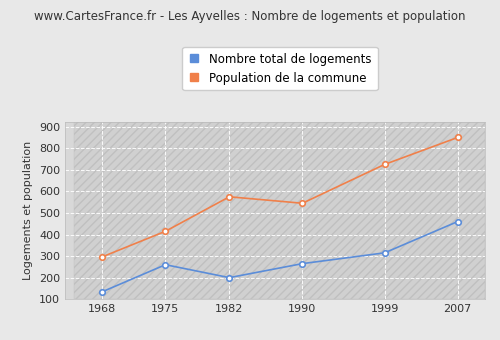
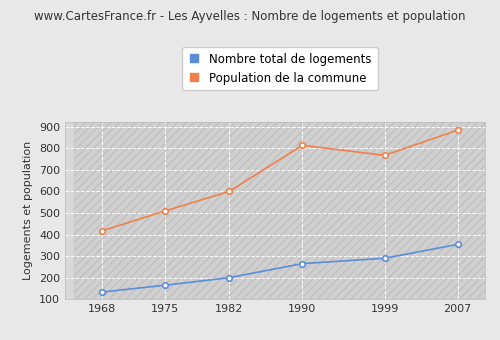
Population de la commune/1968: 295 -> 416
Nombre total de logements/1975: 260 -> 165
Population de la commune/1975: 415 -> 510
Population de la commune/1982: 575 -> 600
Population de la commune/1990: 545 -> 814
Nombre total de logements/1999: 315 -> 290
Population de la commune/1999: 725 -> 767
Nombre total de logements/2007: 460 -> 354
Population de la commune/2007: 850 -> 884
